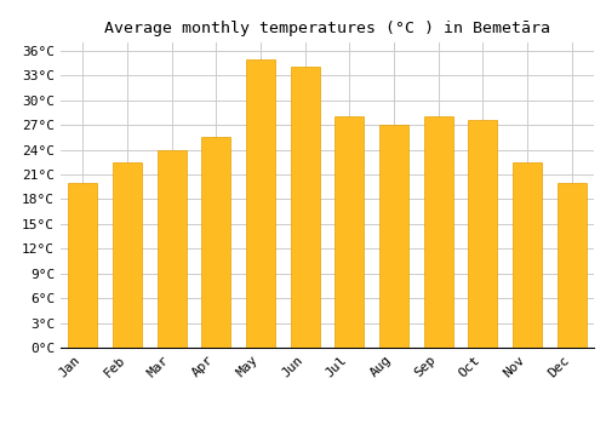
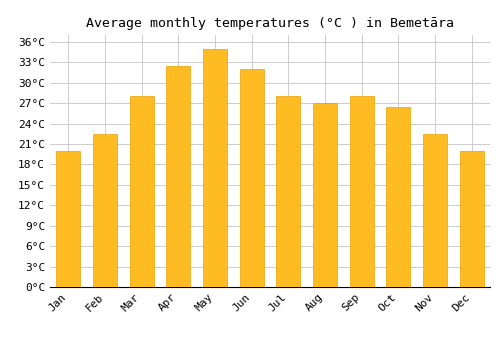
Mar: 24.0°C -> 28.0°C
Apr: 25.6°C -> 32.5°C
Jun: 34.0°C -> 32.0°C
Oct: 27.6°C -> 26.5°C
